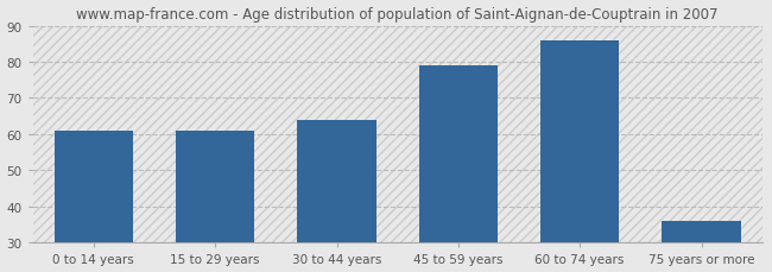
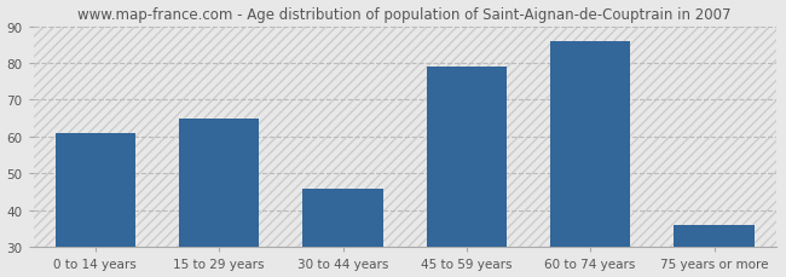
15 to 29 years: 61 -> 65
30 to 44 years: 64 -> 46
